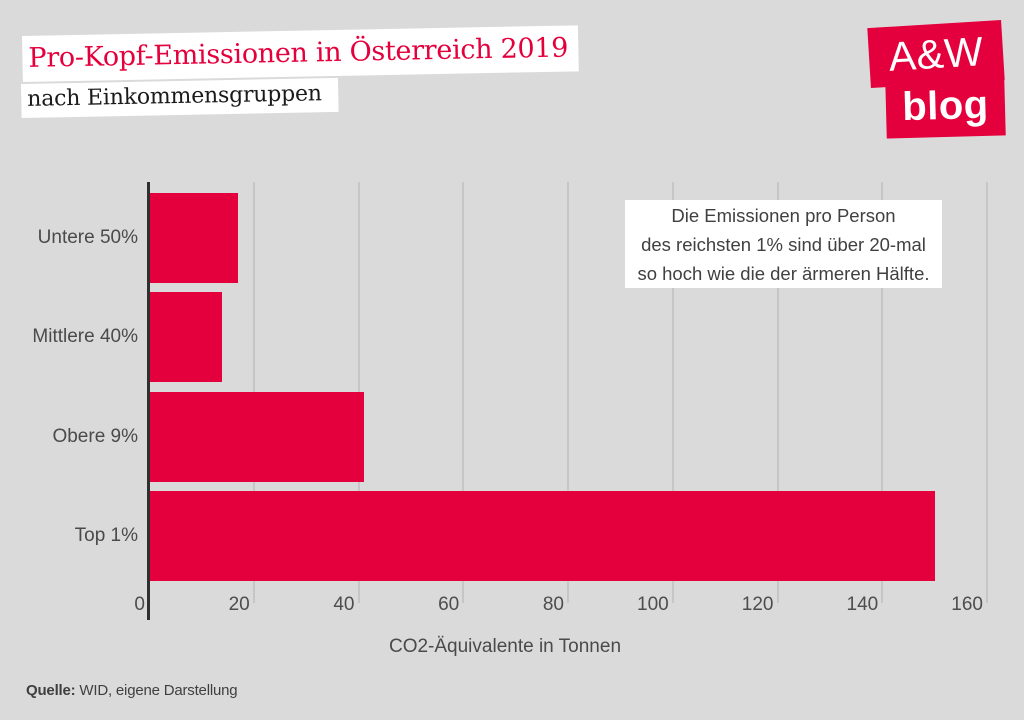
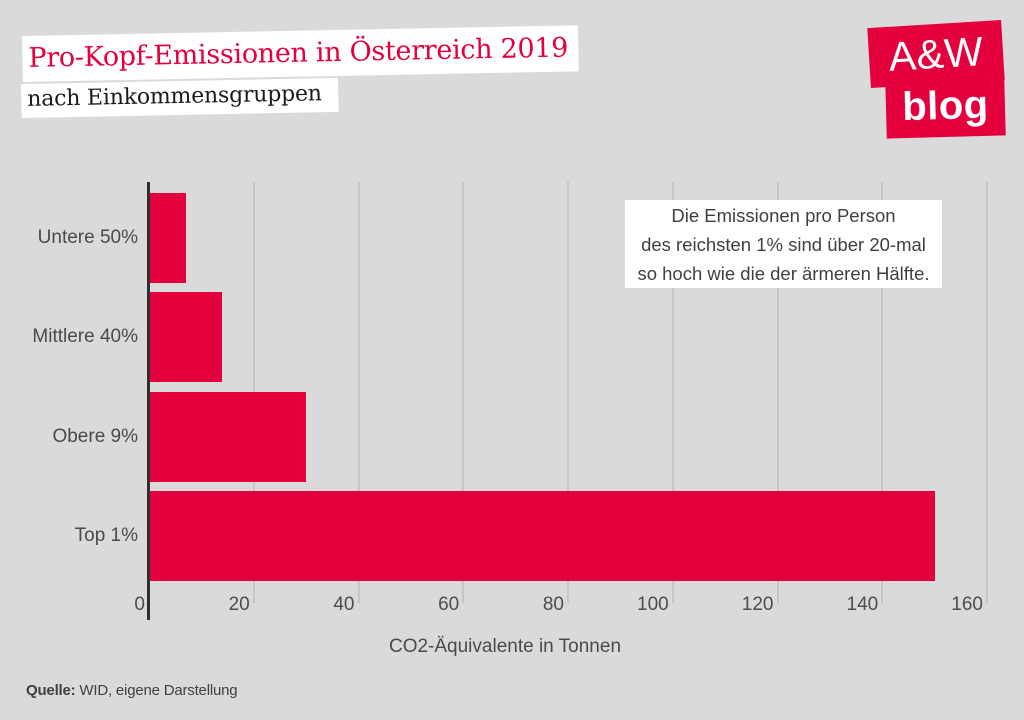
Untere 50%: 17 -> 7
Obere 9%: 41 -> 30
